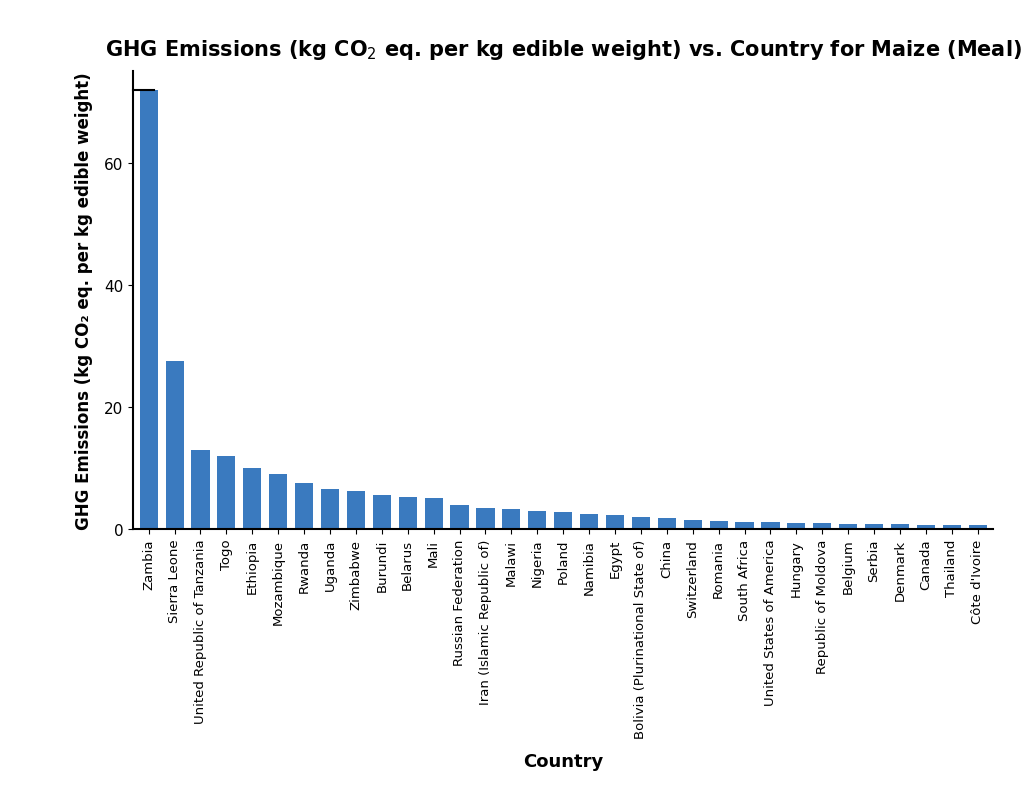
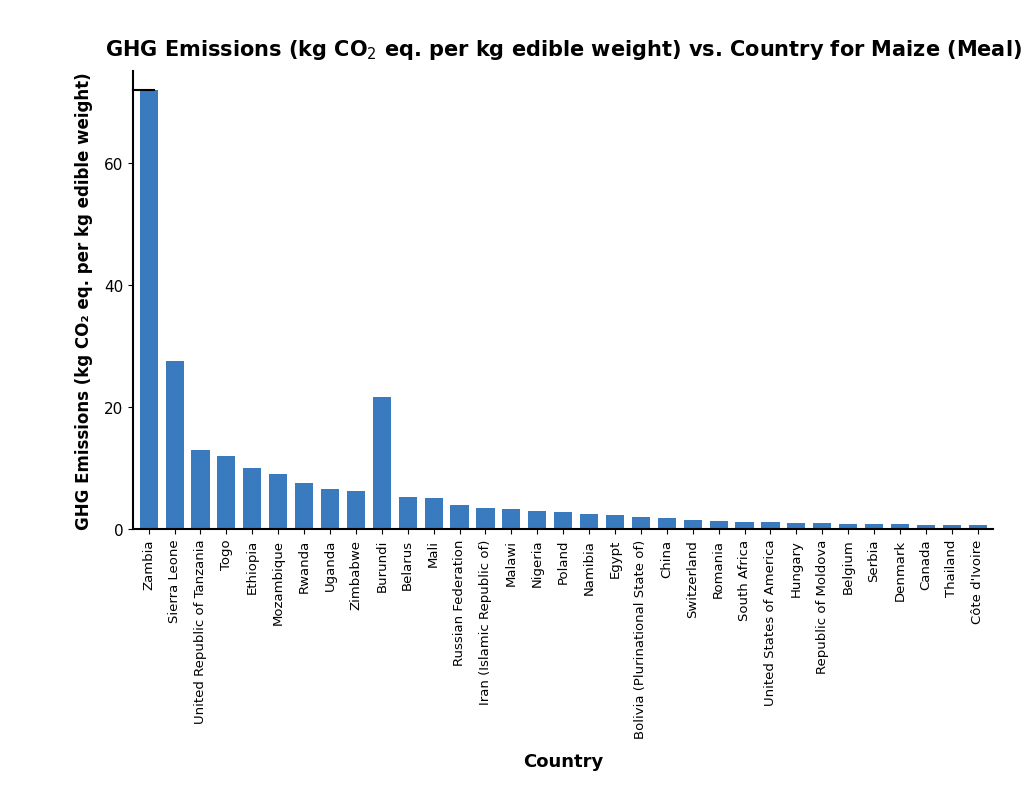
Burundi: 5.5 -> 21.6
